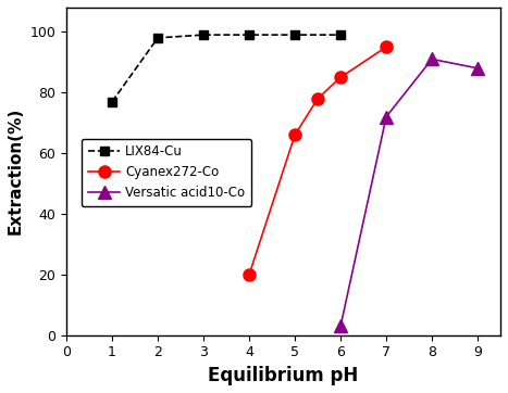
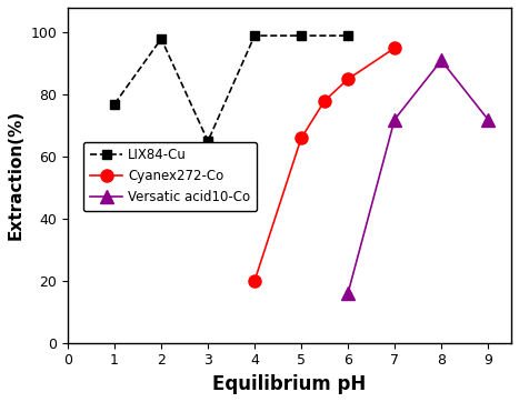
LIX84-Cu/3: 99 -> 65
Versatic acid10-Co/6: 3 -> 16
Versatic acid10-Co/9: 88 -> 72
